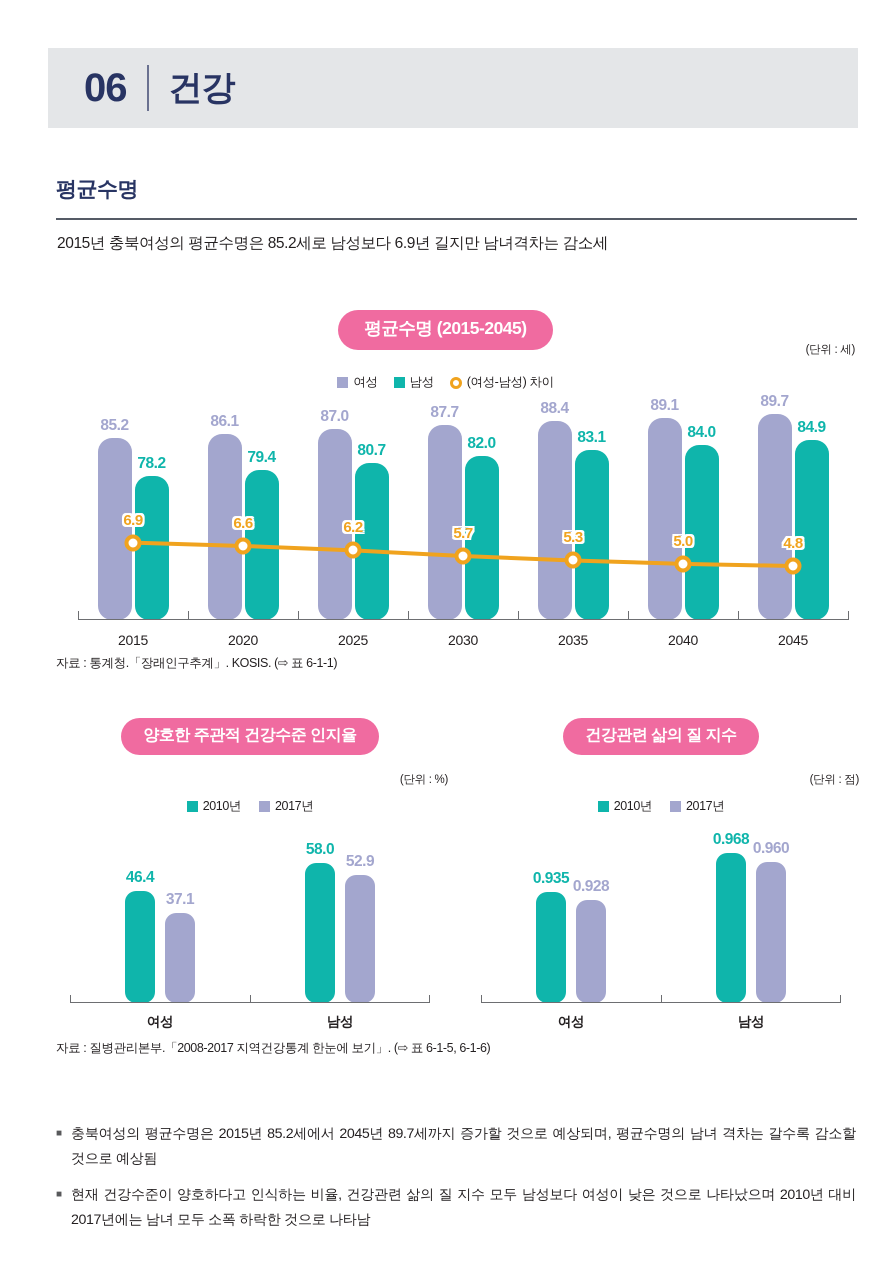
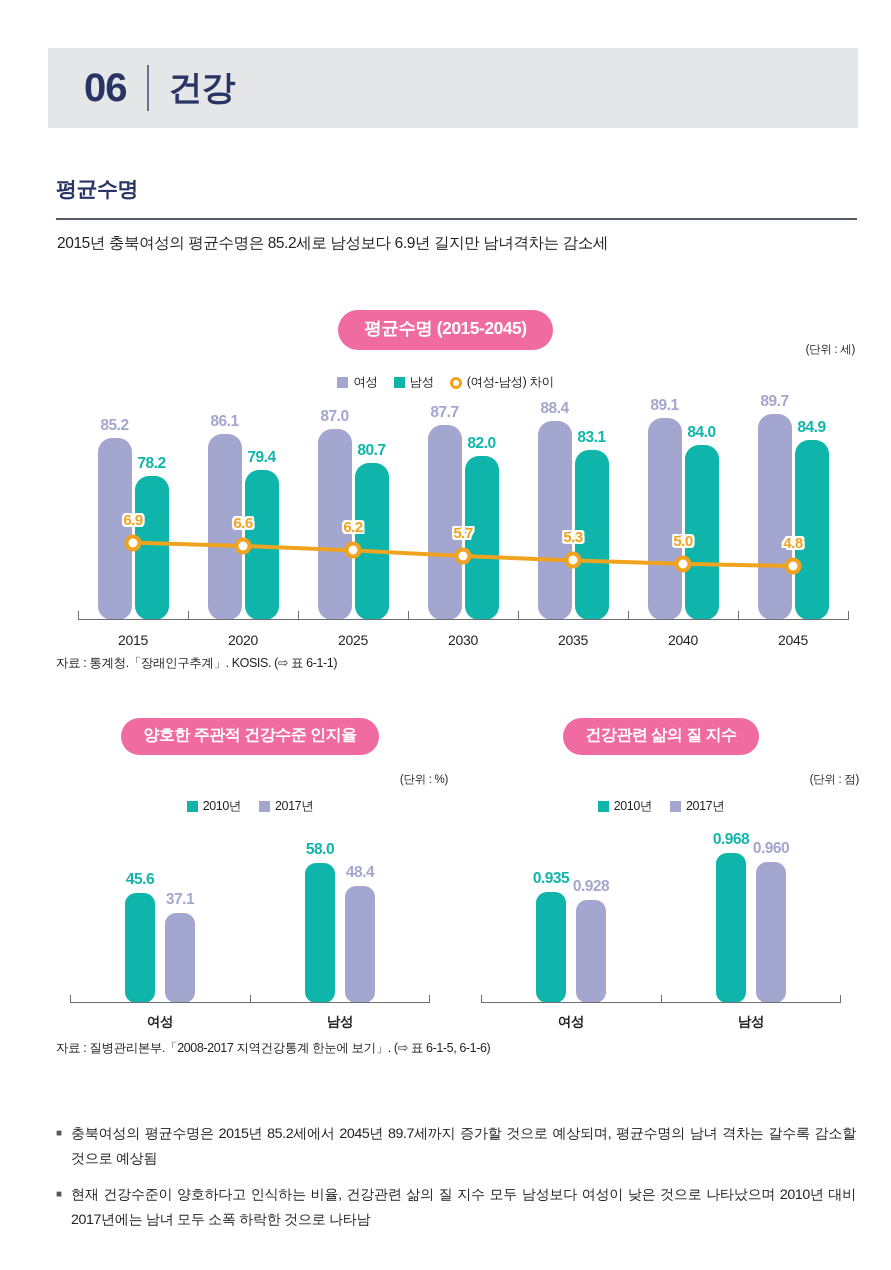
양호한 주관적 건강수준 인지율/2010년/여성: 46.4 -> 45.6
양호한 주관적 건강수준 인지율/2017년/남성: 52.9 -> 48.4
